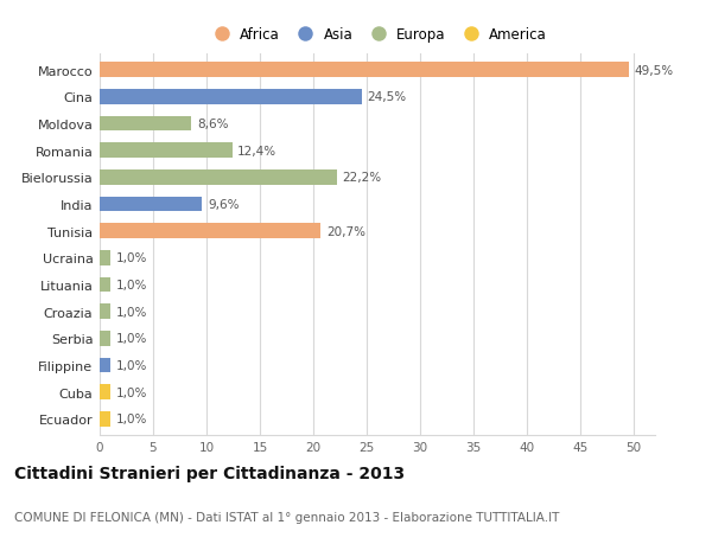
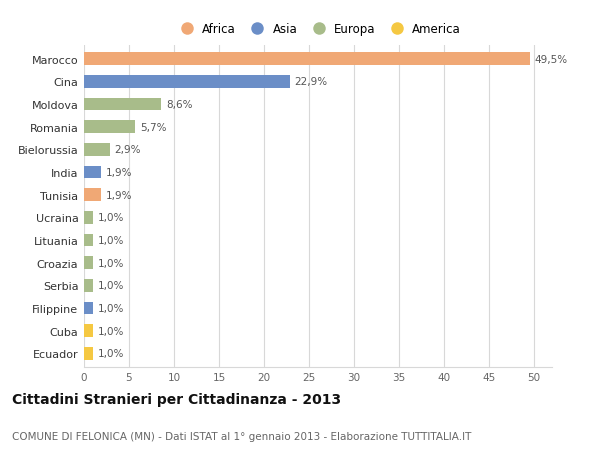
Cina: 24,5% -> 22,9%
Romania: 12,4% -> 5,7%
Bielorussia: 22,2% -> 2,9%
India: 9,6% -> 1,9%
Tunisia: 20,7% -> 1,9%
